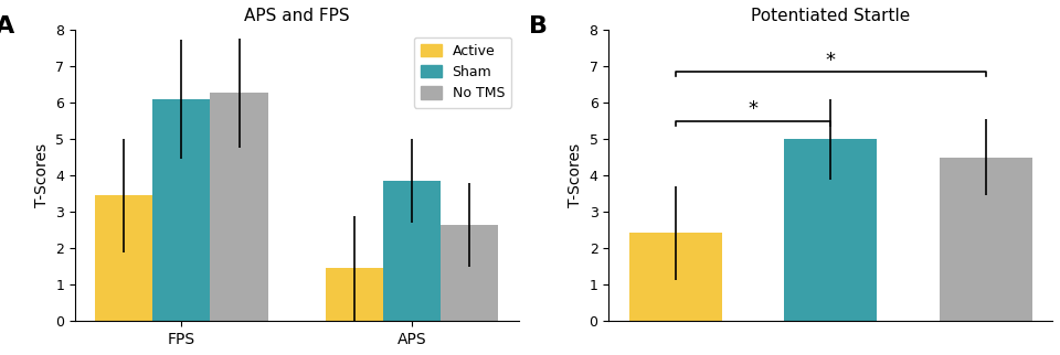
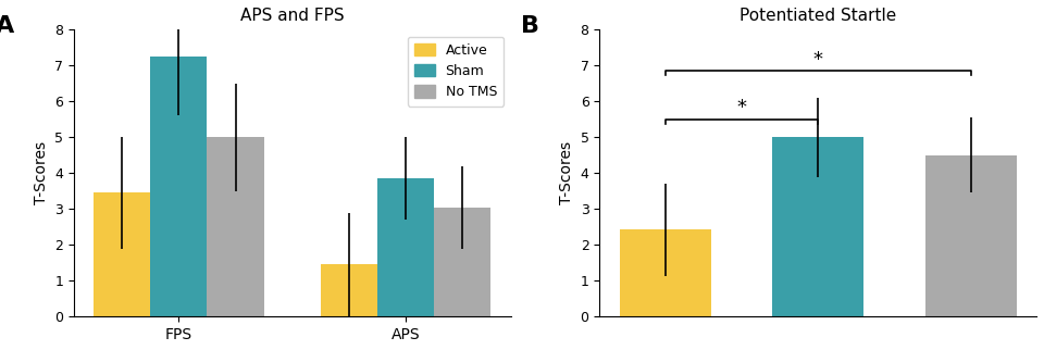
APS and FPS/Sham/FPS: 6.10 -> 7.25
APS and FPS/No TMS/FPS: 6.28 -> 5.00
APS and FPS/No TMS/APS: 2.65 -> 3.05
